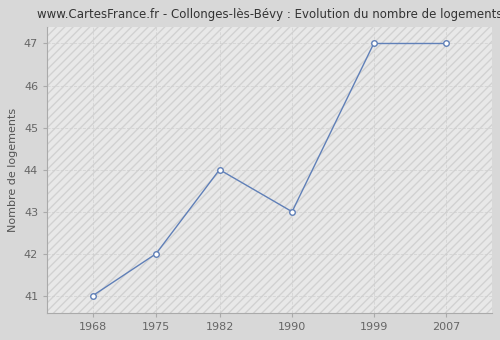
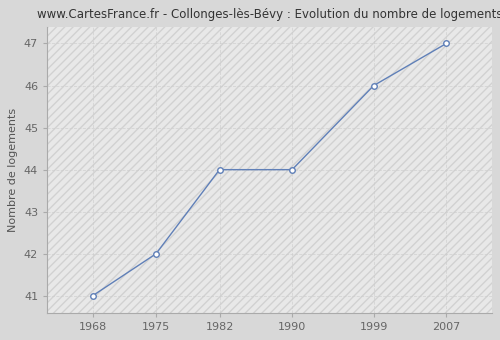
1990: 43 -> 44
1999: 47 -> 46
